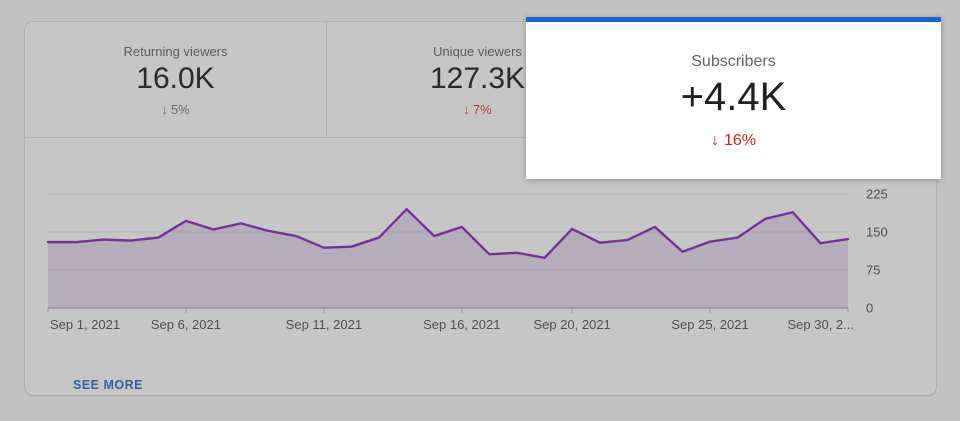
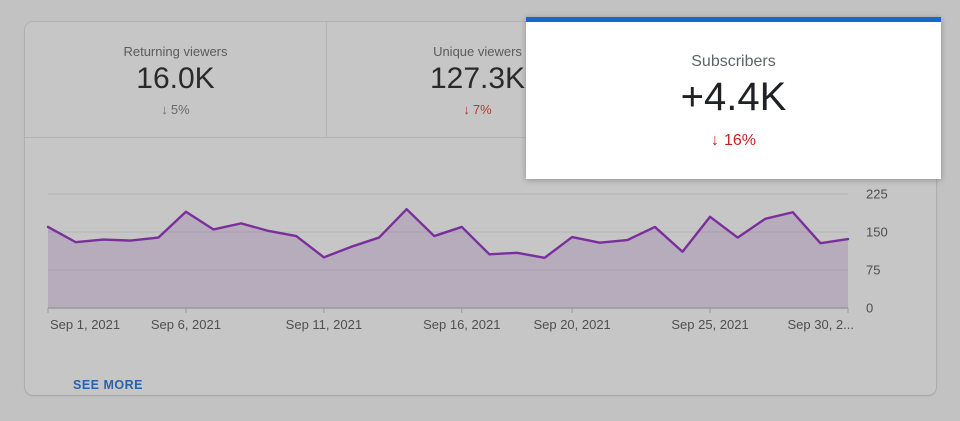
Sep 1, 2021: 130 -> 160
Sep 6, 2021: 170 -> 190
Sep 11, 2021: 120 -> 100
Sep 20, 2021: 160 -> 140
Sep 25, 2021: 130 -> 180
